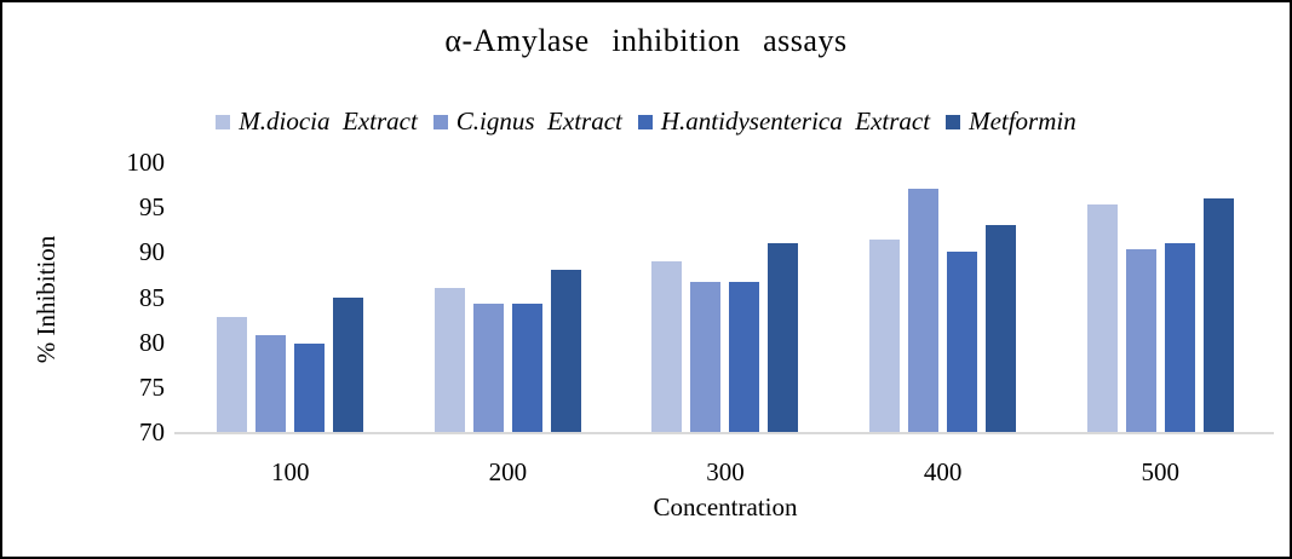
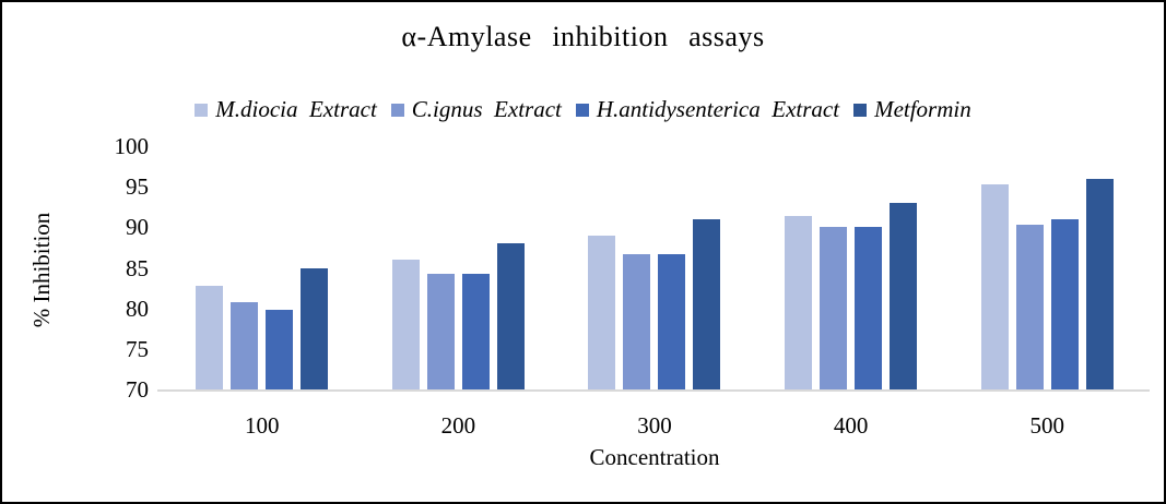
C.ignus Extract/400: 97 -> 90
